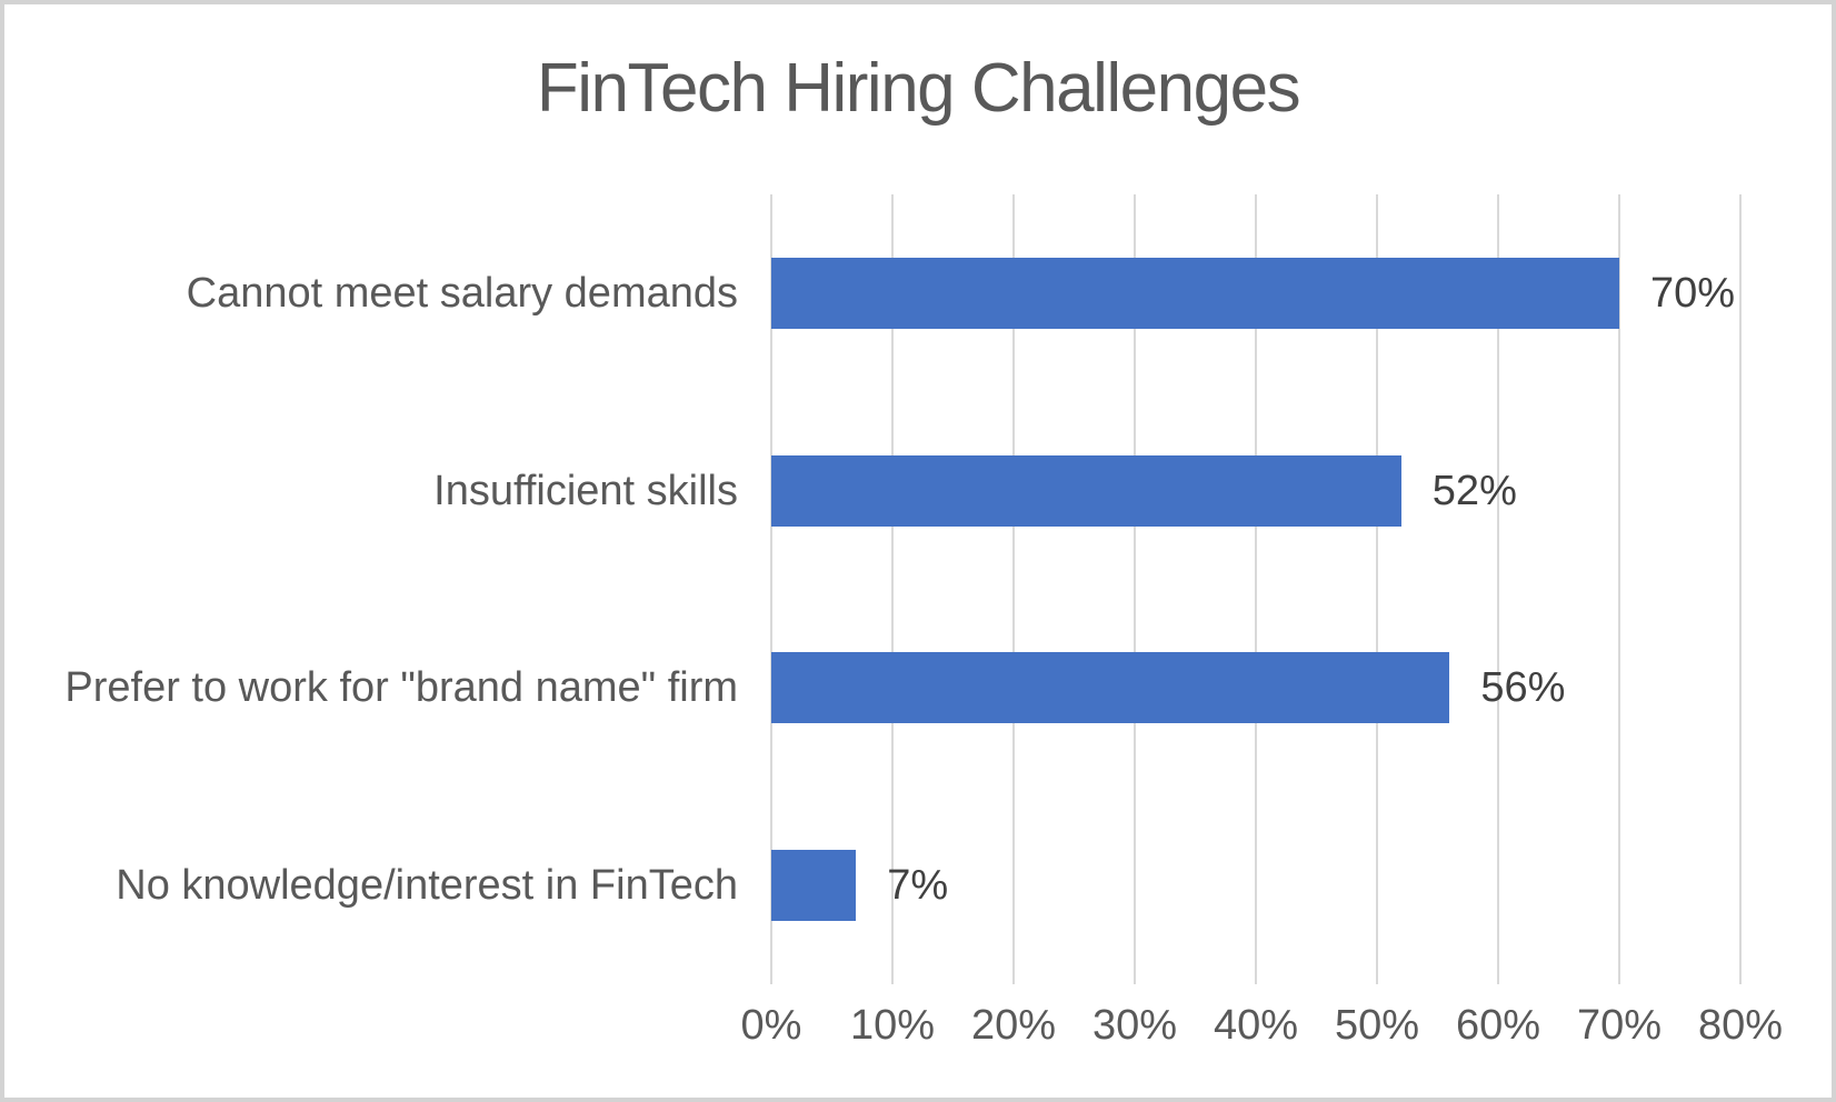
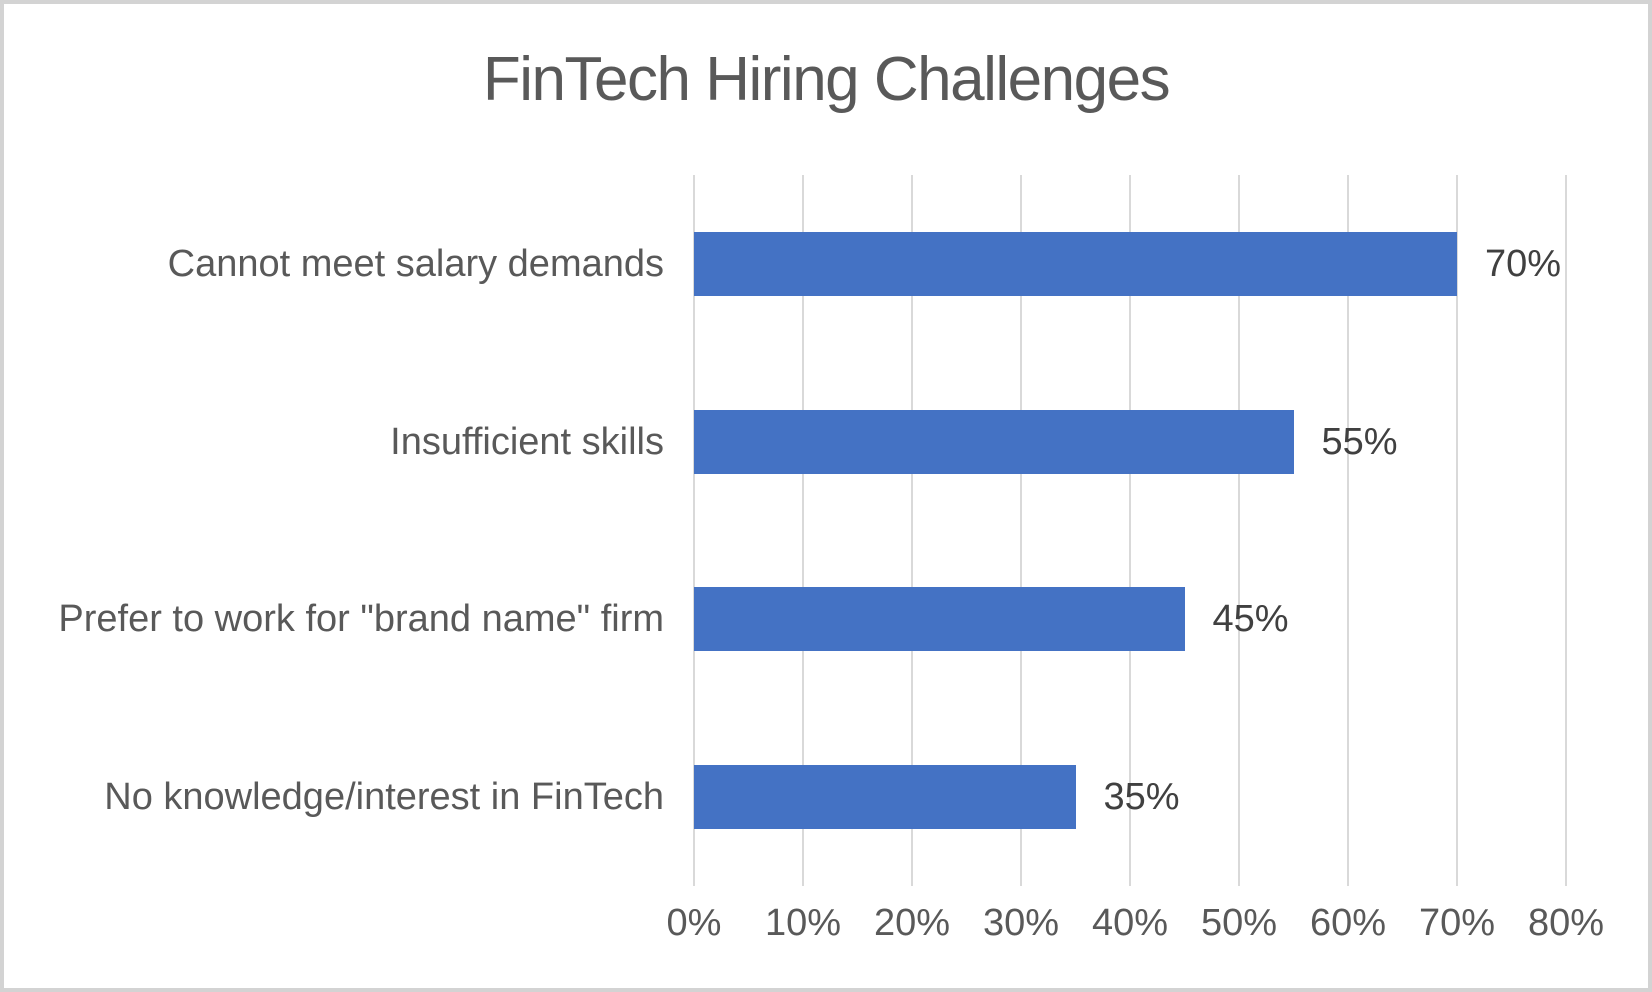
Insufficient skills: 52% -> 55%
Prefer to work for "brand name" firm: 56% -> 45%
No knowledge/interest in FinTech: 7% -> 35%
